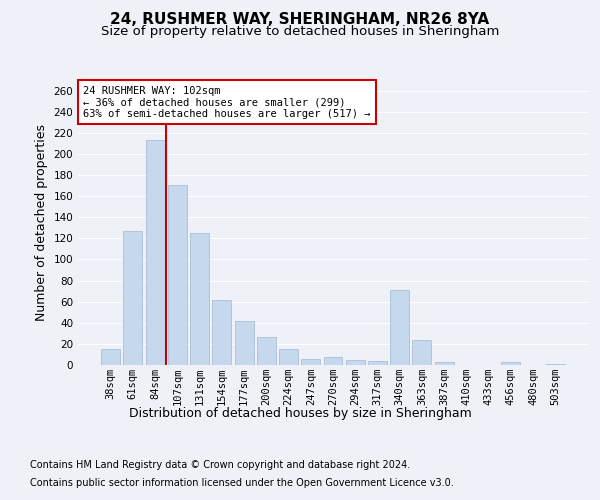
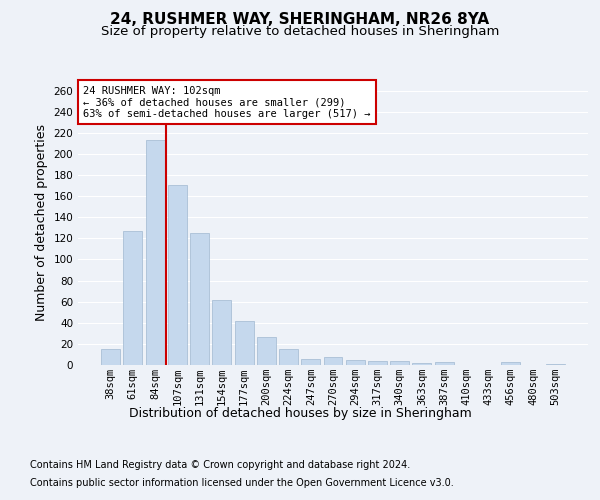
340sqm: 71 -> 4
363sqm: 24 -> 2
